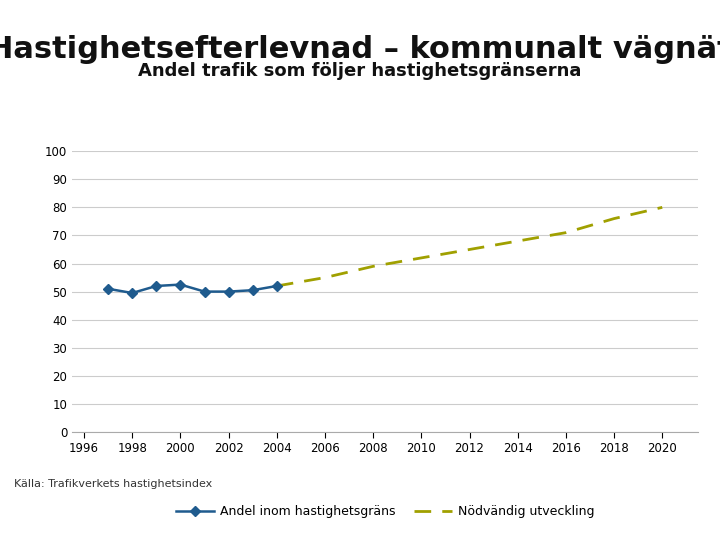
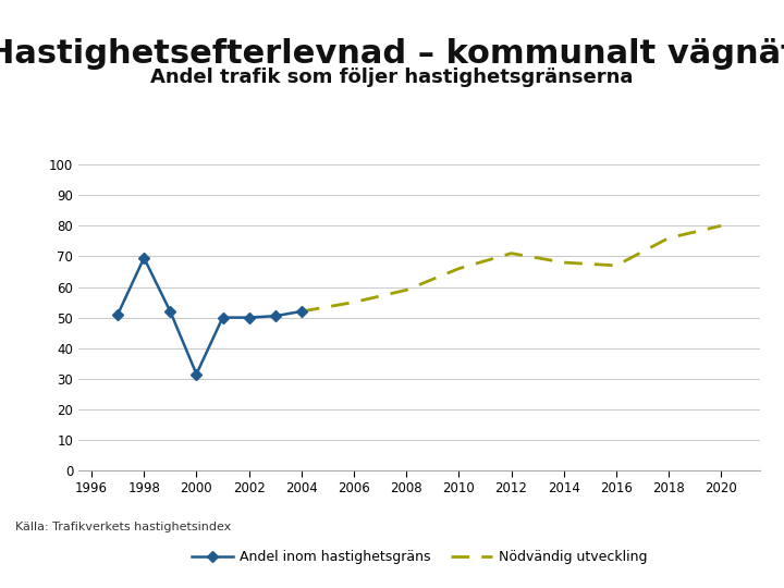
Andel inom hastighetsgräns/1998: 49.5 -> 69.5
Andel inom hastighetsgräns/2000: 52.5 -> 31.5
Nödvändig utveckling/2010: 62 -> 66
Nödvändig utveckling/2012: 65 -> 71
Nödvändig utveckling/2016: 71 -> 67
